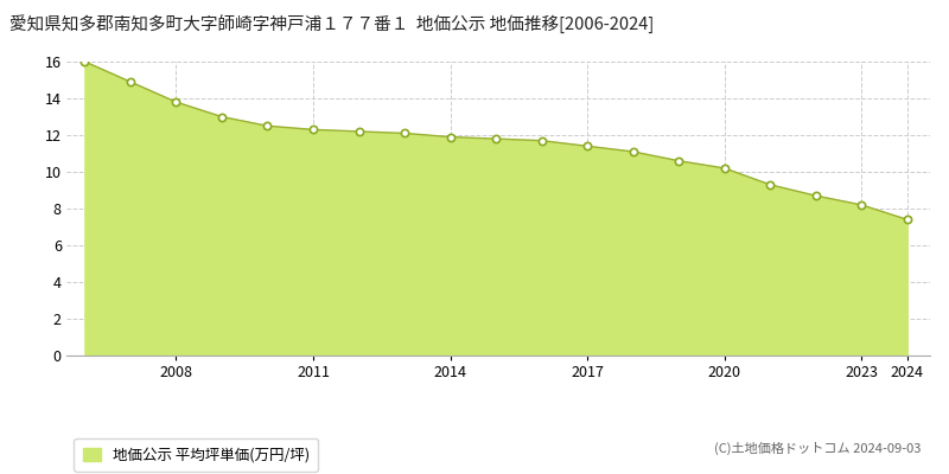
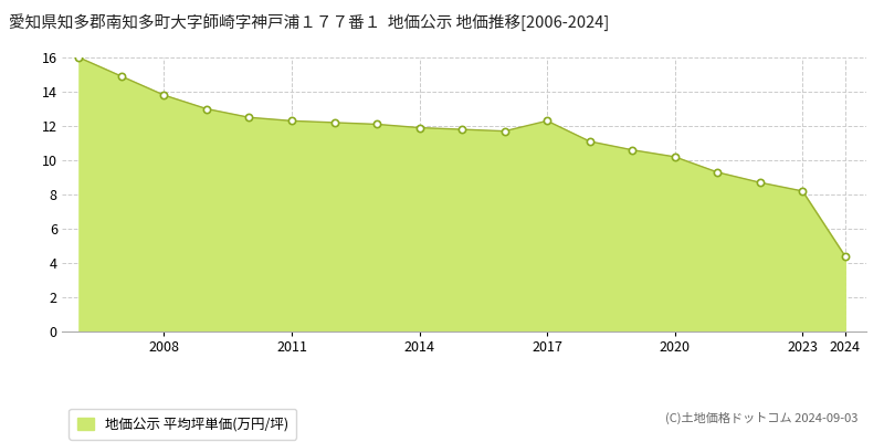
2017: 11.4 -> 12.3
2024: 7.4 -> 4.4
